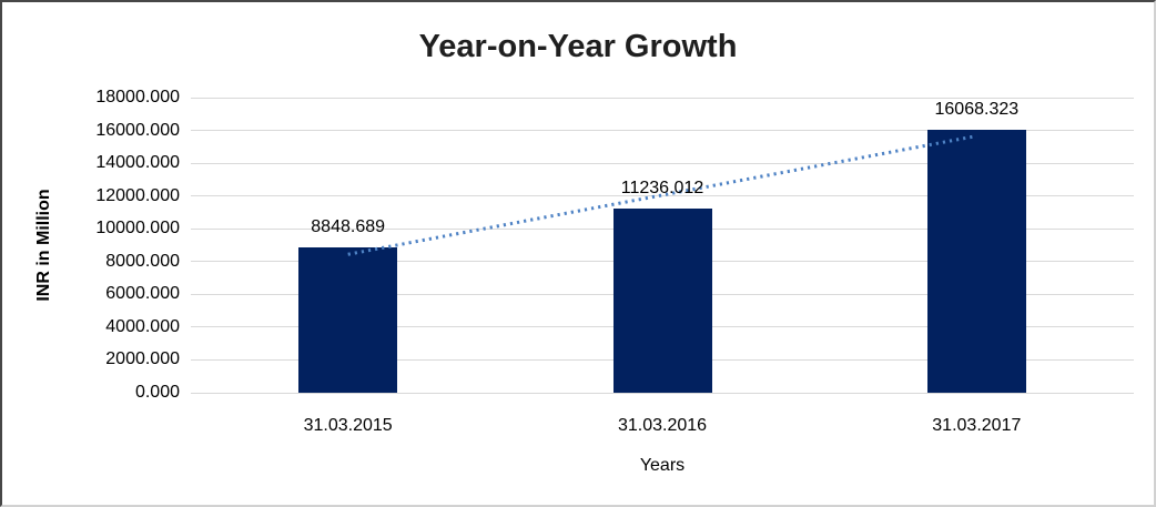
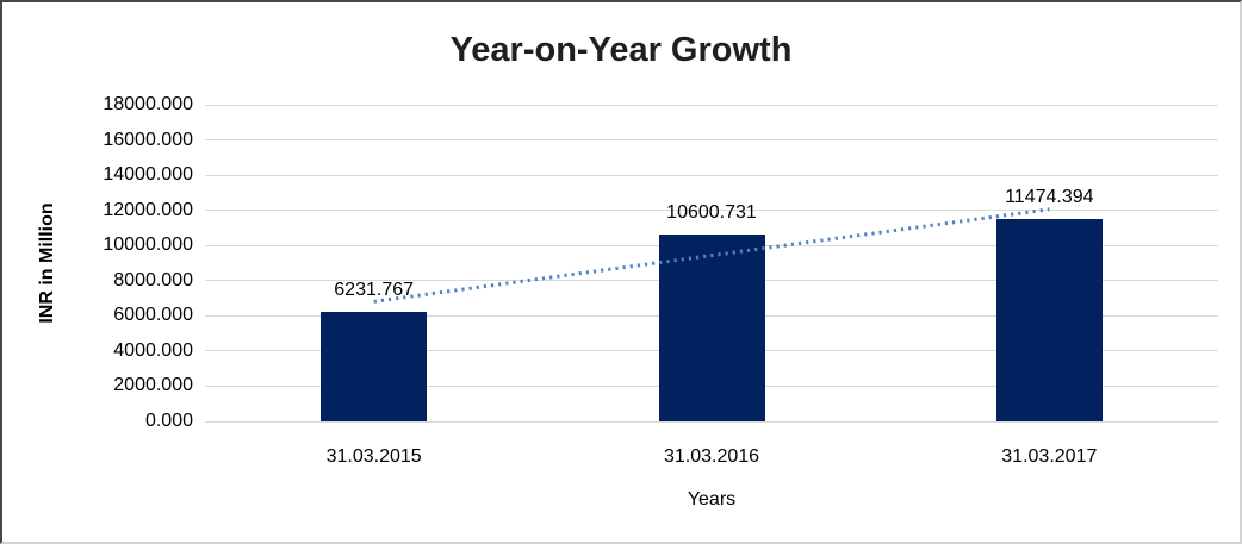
31.03.2015: 8848.689 -> 6231.767
31.03.2016: 11236.012 -> 10600.731
31.03.2017: 16068.323 -> 11474.394
